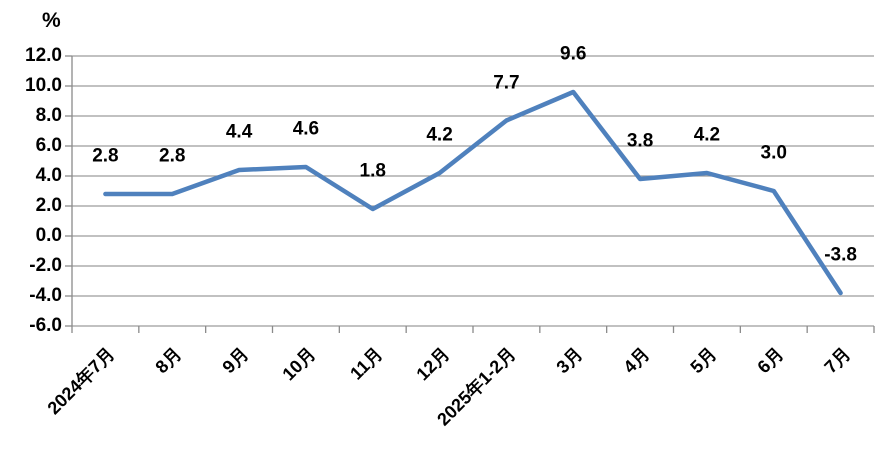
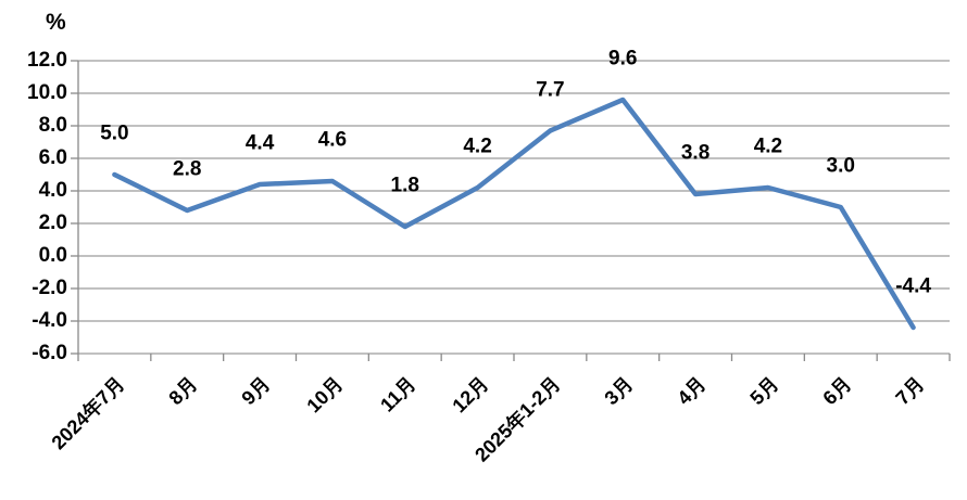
2024年7月: 2.8 -> 5.0
7月: -3.8 -> -4.4
